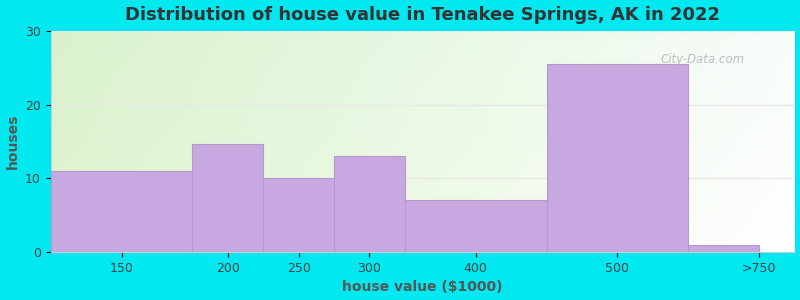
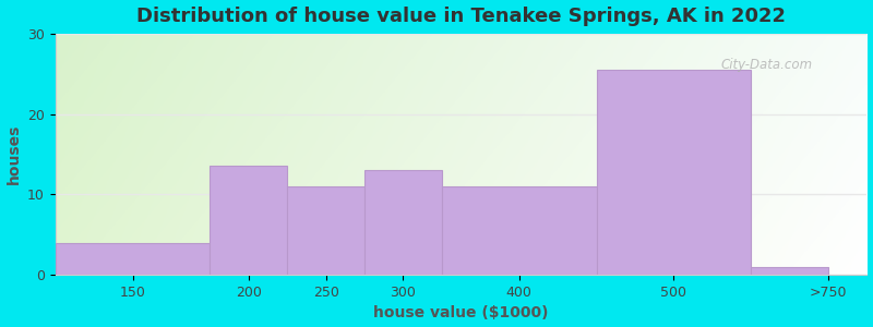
150: 11.0 -> 4.0
200: 14.6 -> 13.5
250: 10.0 -> 11.0
400: 7.0 -> 11.0
